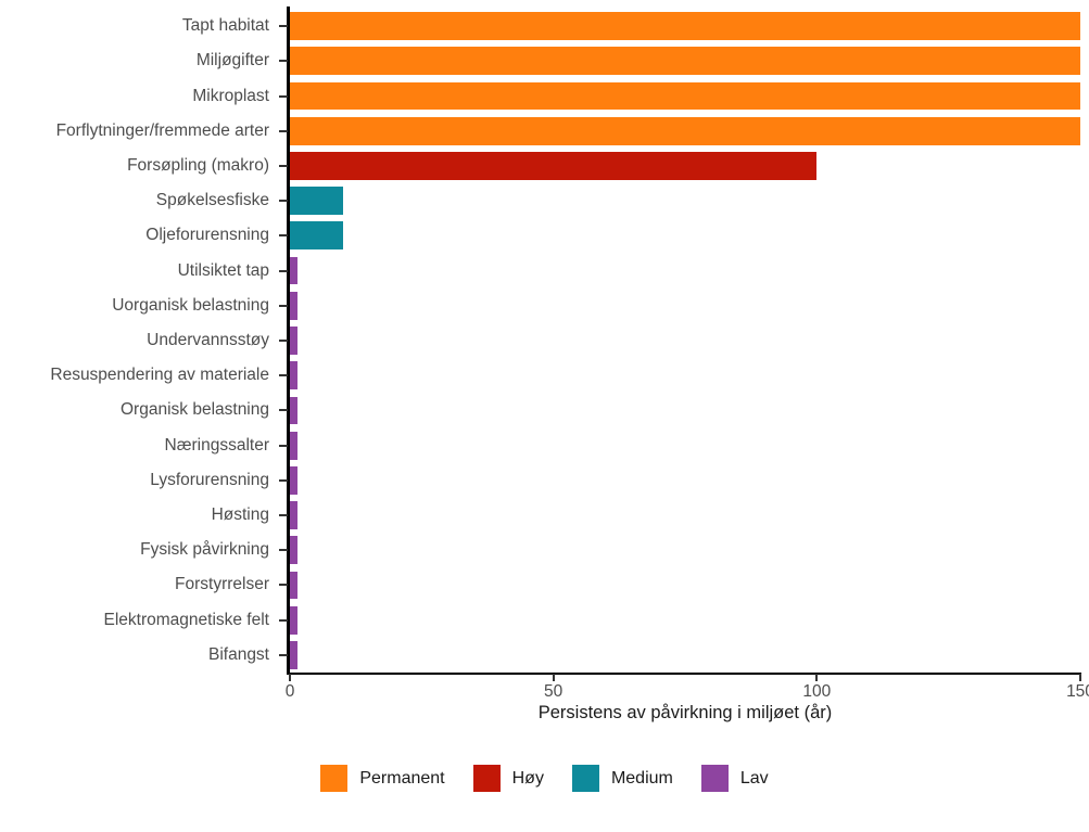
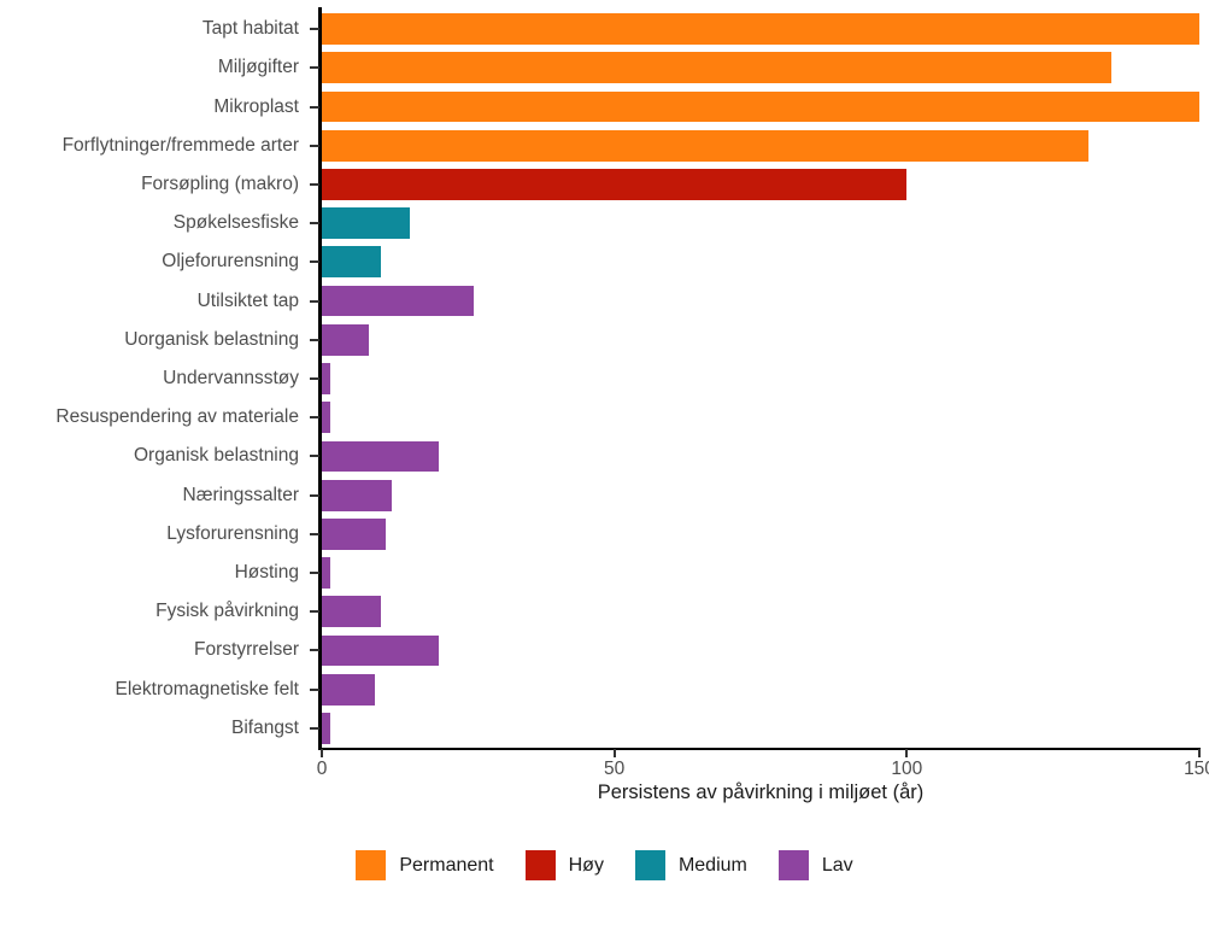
Miljøgifter: 150 -> 135
Forflytninger/fremmede arter: 150 -> 131
Spøkelsesfiske: 10 -> 15
Utilsiktet tap: 2 -> 26
Uorganisk belastning: 2 -> 8
Organisk belastning: 2 -> 20
Næringssalter: 2 -> 12
Lysforurensning: 2 -> 11
Fysisk påvirkning: 2 -> 10
Forstyrrelser: 2 -> 20
Elektromagnetiske felt: 2 -> 9
